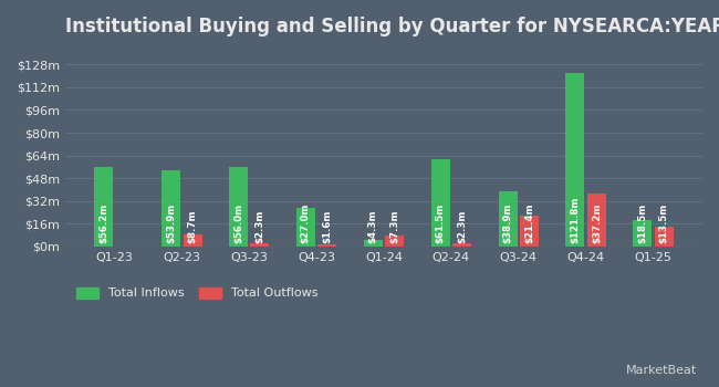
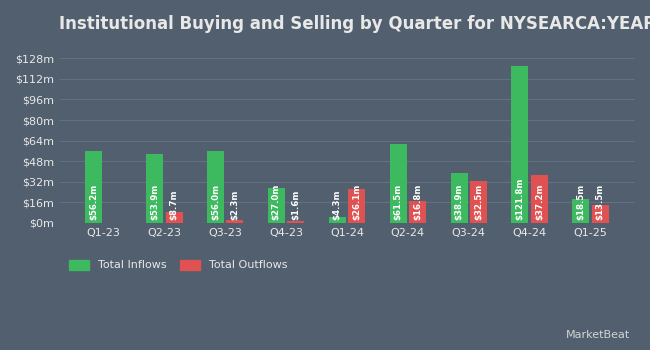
Total Outflows/Q1-24: $7.3m -> $26.1m
Total Outflows/Q2-24: $2.3m -> $16.8m
Total Outflows/Q3-24: $21.4m -> $32.5m
